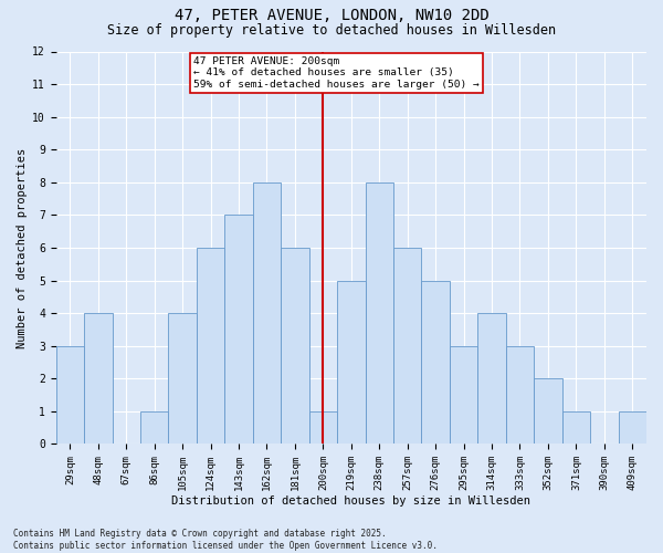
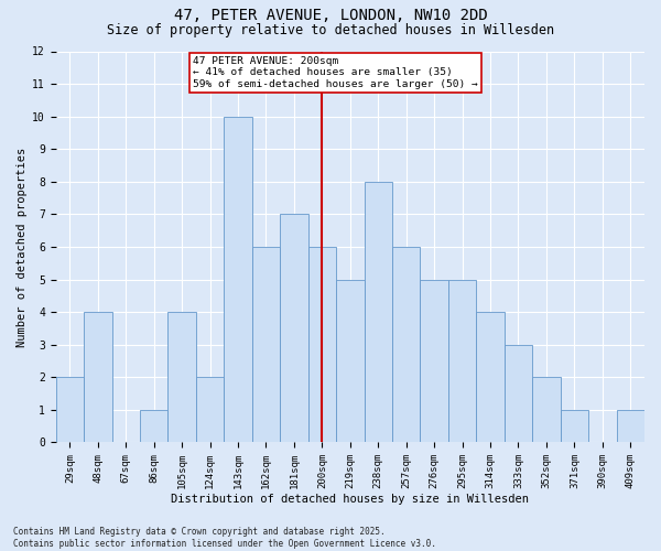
29sqm: 3 -> 2
124sqm: 6 -> 2
143sqm: 7 -> 10
162sqm: 8 -> 6
181sqm: 6 -> 7
200sqm: 1 -> 6
295sqm: 3 -> 5
